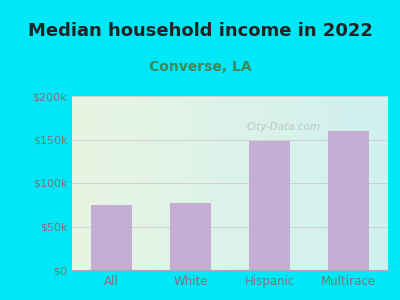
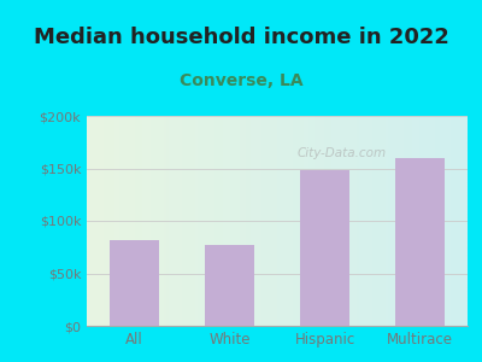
All: $75k -> $82k
